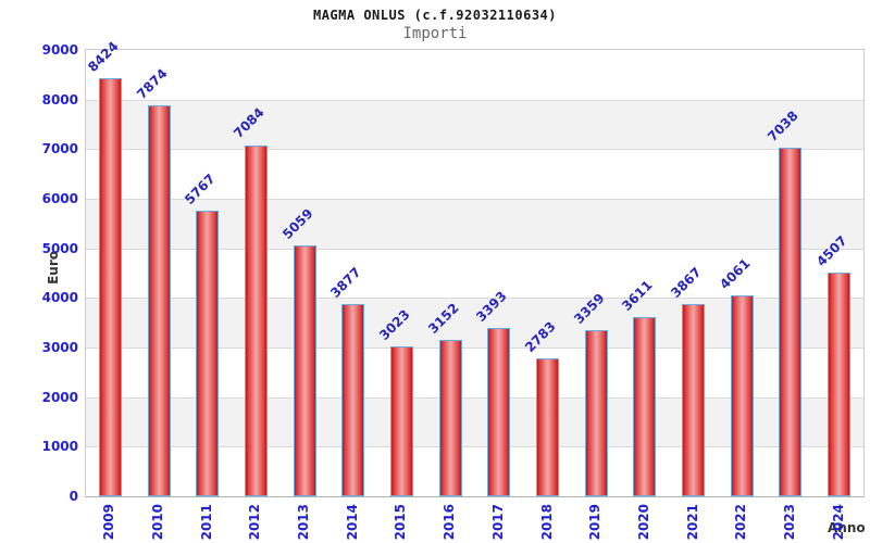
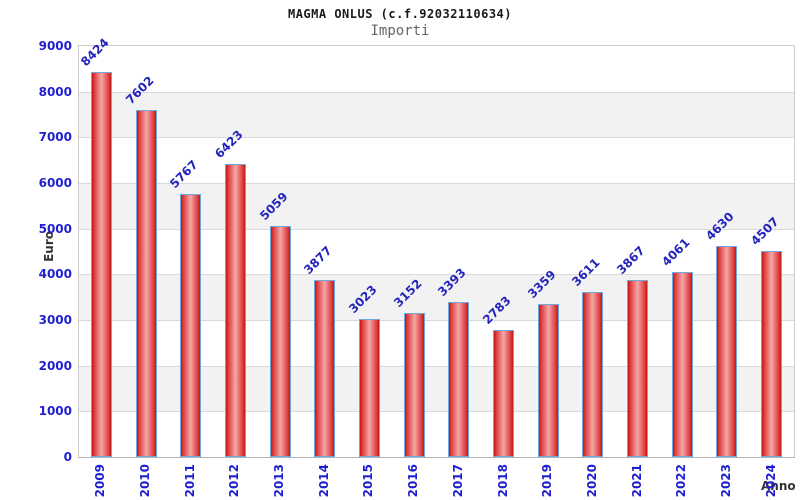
2010: 7874 -> 7602
2012: 7084 -> 6423
2023: 7038 -> 4630
